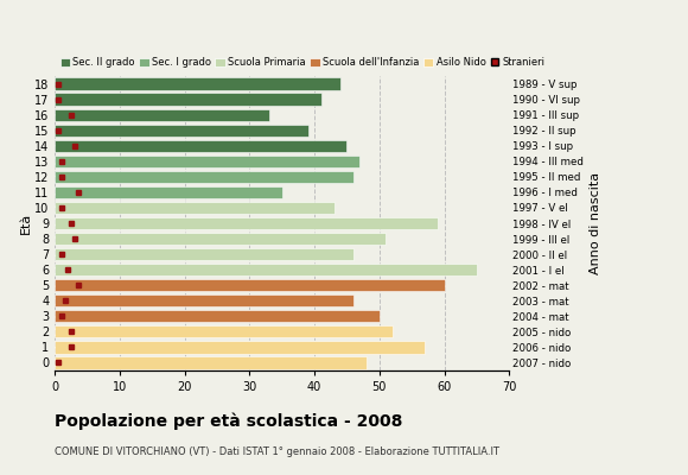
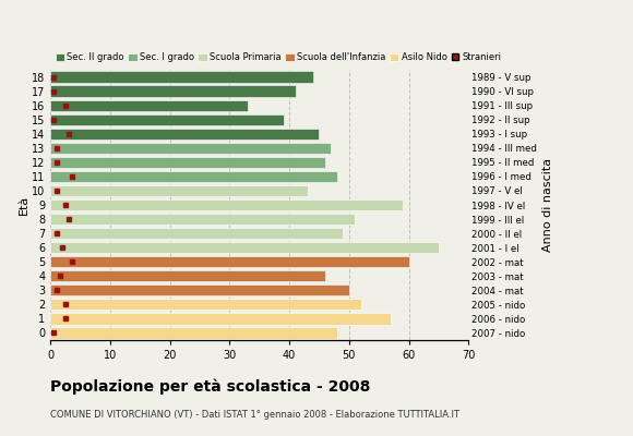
11: 35 -> 48
7: 46 -> 49
